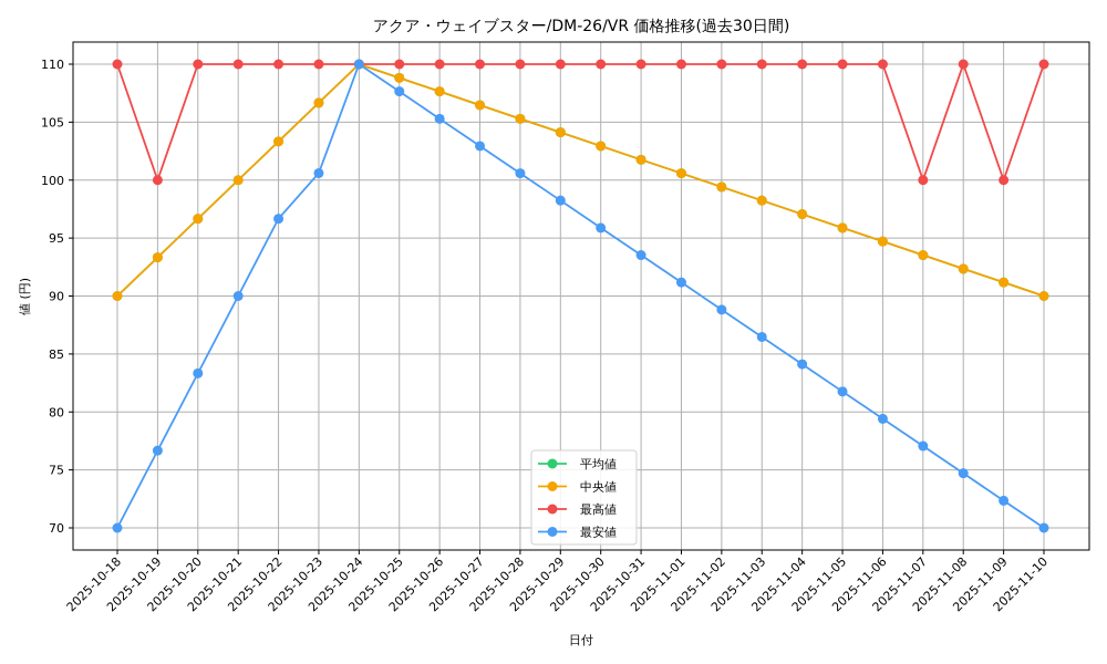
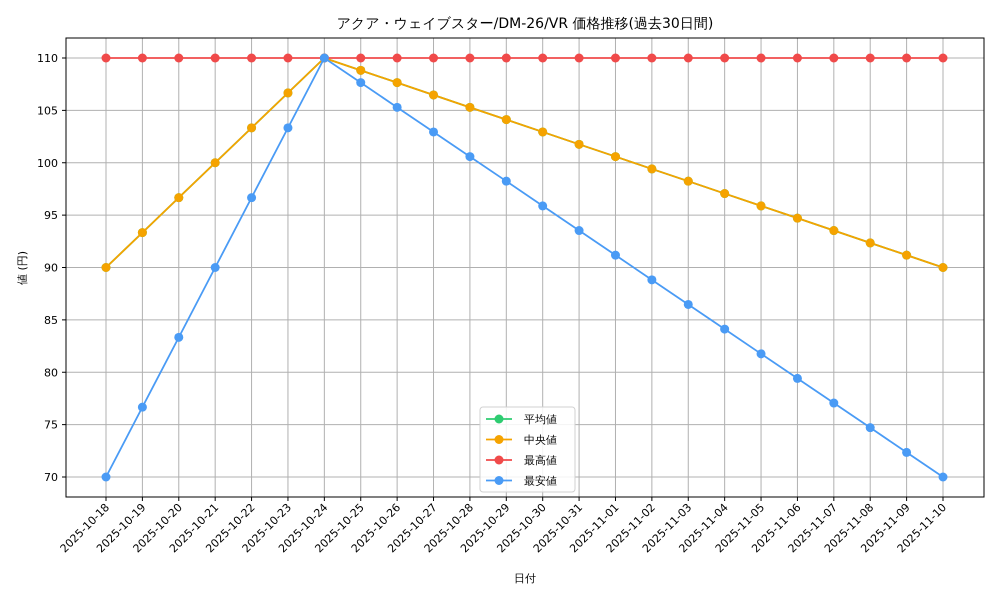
最高値/2025-10-19: 100 -> 110
最安値/2025-10-23: 100.6 -> 103.3
最高値/2025-11-07: 100 -> 110
最高値/2025-11-09: 100 -> 110
